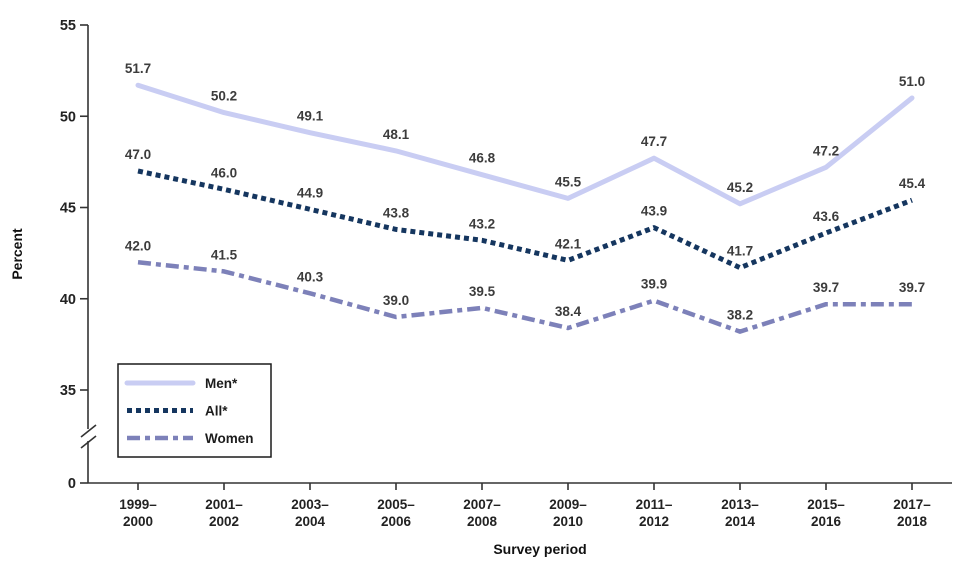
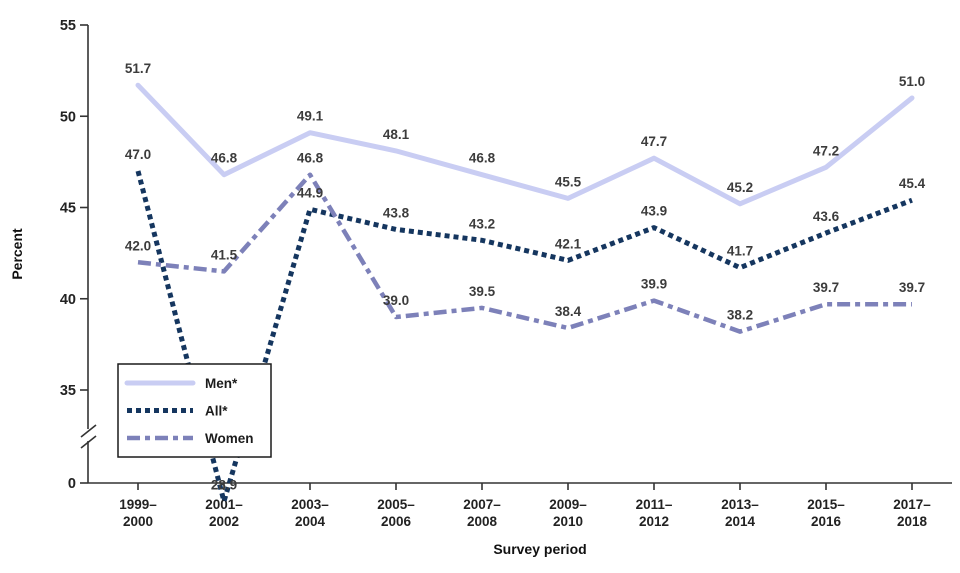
Men*/2001–2002: 50.2 -> 46.8
All*/2001–2002: 46.0 -> 28.9
Women/2003–2004: 40.3 -> 46.8
